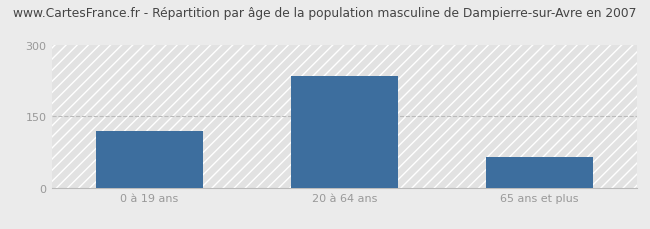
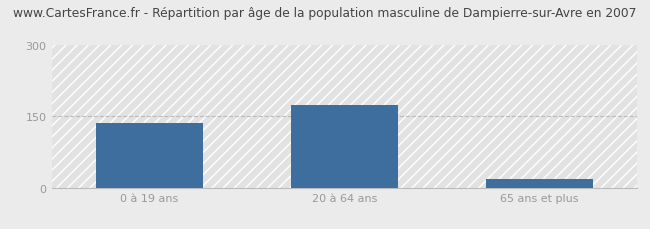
0 à 19 ans: 120 -> 136
20 à 64 ans: 235 -> 174
65 ans et plus: 65 -> 18
